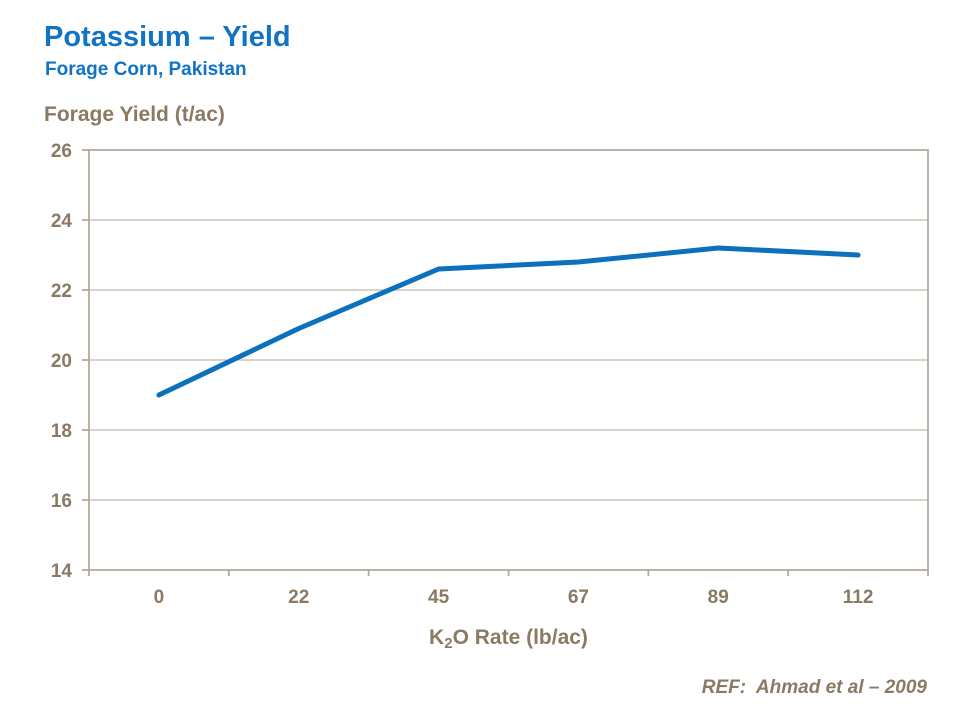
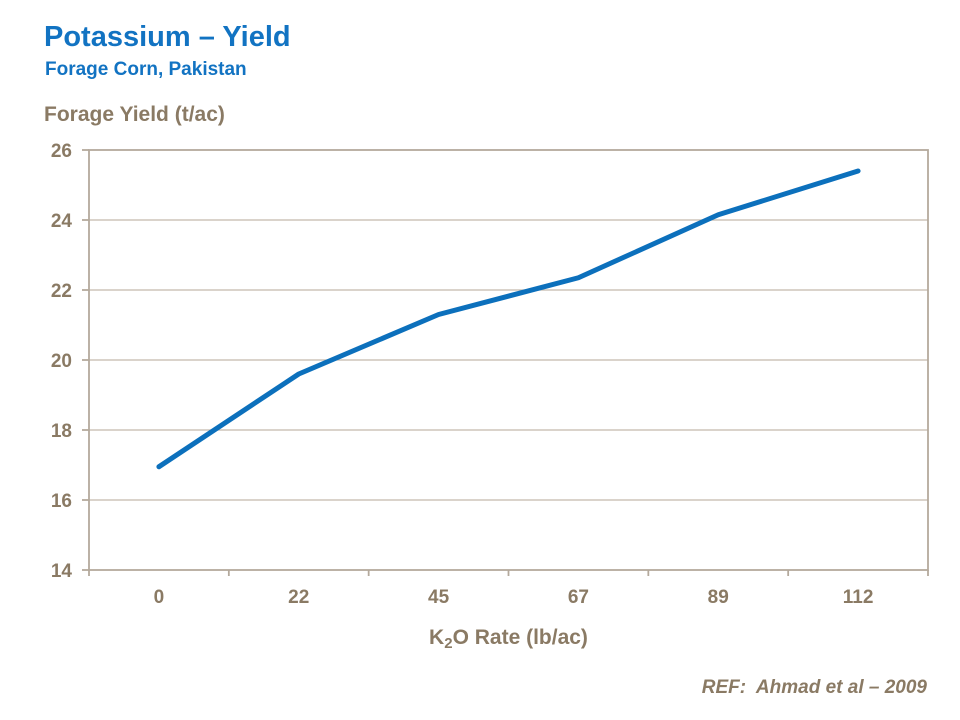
0: 19.0 -> 16.9
22: 20.9 -> 19.6
45: 22.6 -> 21.3
67: 22.8 -> 22.4
89: 23.2 -> 24.1
112: 23.0 -> 25.4
